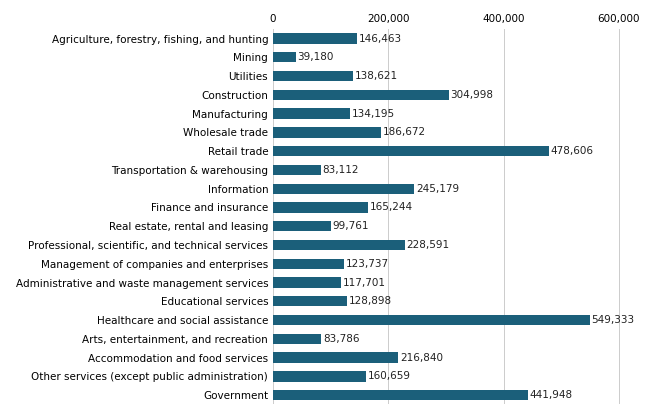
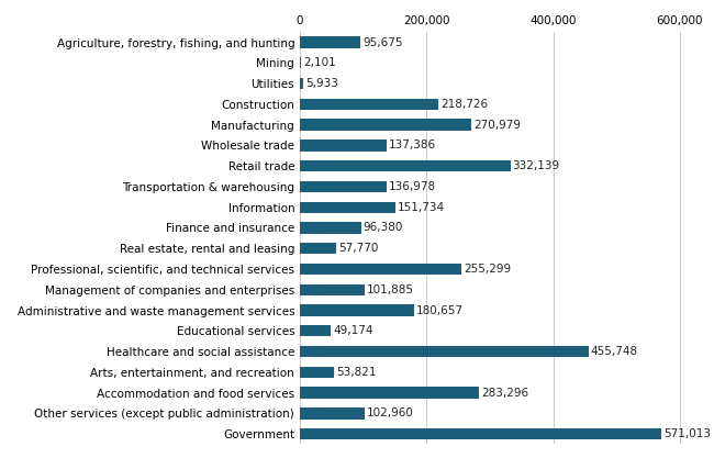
Agriculture, forestry, fishing, and hunting: 146,463 -> 95,675
Mining: 39,180 -> 2,101
Utilities: 138,621 -> 5,933
Construction: 304,998 -> 218,726
Manufacturing: 134,195 -> 270,979
Wholesale trade: 186,672 -> 137,386
Retail trade: 478,606 -> 332,139
Transportation & warehousing: 83,112 -> 136,978
Information: 245,179 -> 151,734
Finance and insurance: 165,244 -> 96,380
Real estate, rental and leasing: 99,761 -> 57,770
Professional, scientific, and technical services: 228,591 -> 255,299
Management of companies and enterprises: 123,737 -> 101,885
Administrative and waste management services: 117,701 -> 180,657
Educational services: 128,898 -> 49,174
Healthcare and social assistance: 549,333 -> 455,748
Arts, entertainment, and recreation: 83,786 -> 53,821
Accommodation and food services: 216,840 -> 283,296
Other services (except public administration): 160,659 -> 102,960
Government: 441,948 -> 571,013
